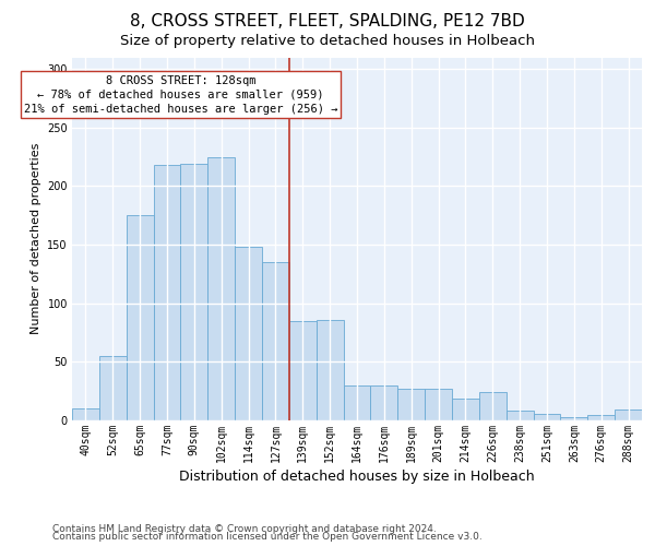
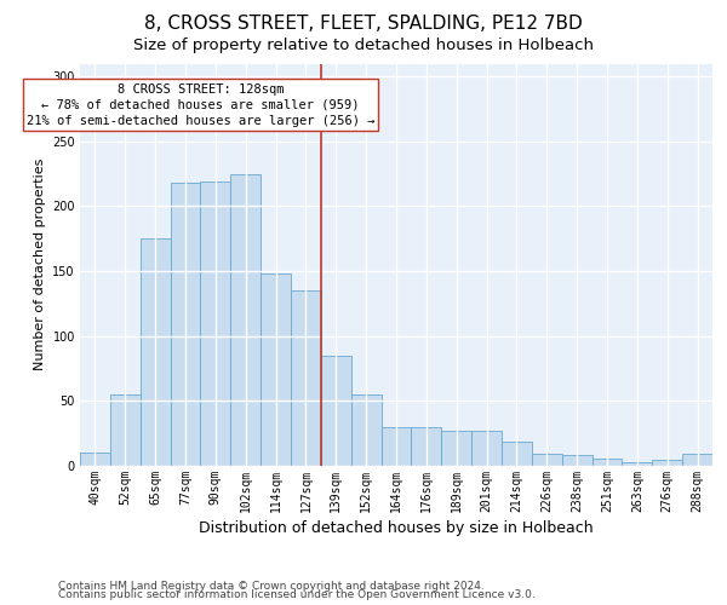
152sqm: 86 -> 55
226sqm: 24 -> 9
